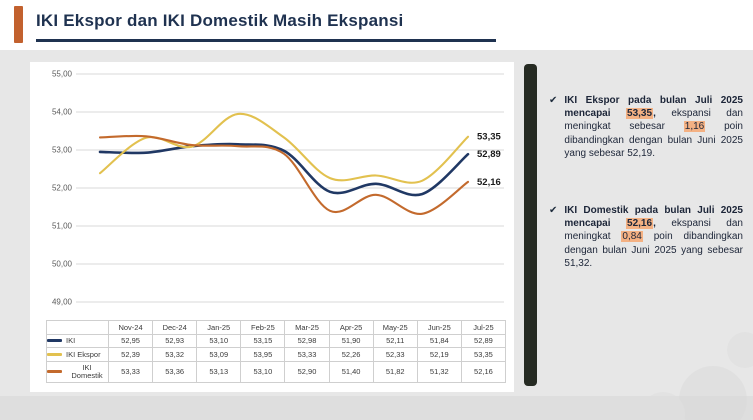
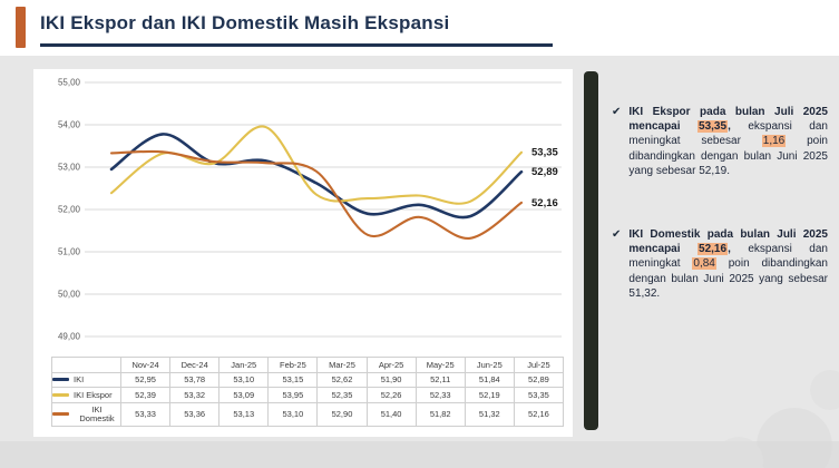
IKI/Dec-24: 52,93 -> 53,78
IKI/Mar-25: 52,98 -> 52,62
IKI Ekspor/Mar-25: 53,33 -> 52,35
